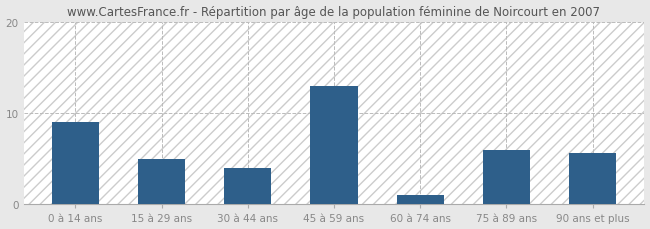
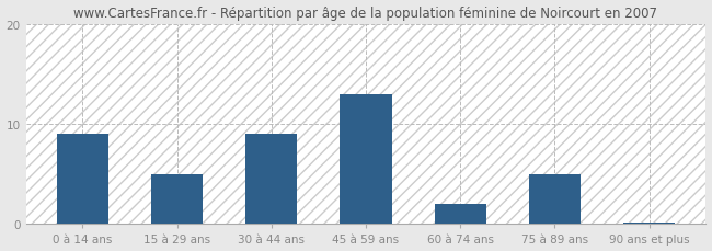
30 à 44 ans: 4.0 -> 9.0
60 à 74 ans: 1.0 -> 2.0
75 à 89 ans: 6.0 -> 5.0
90 ans et plus: 5.6 -> 0.2
